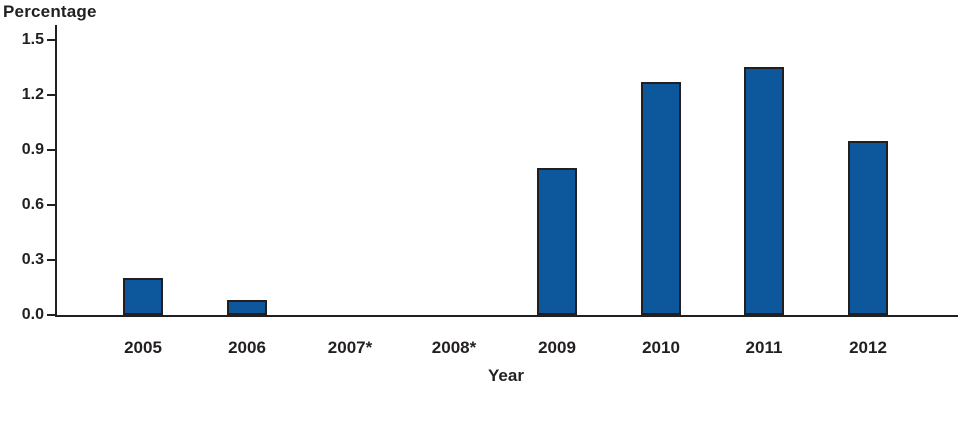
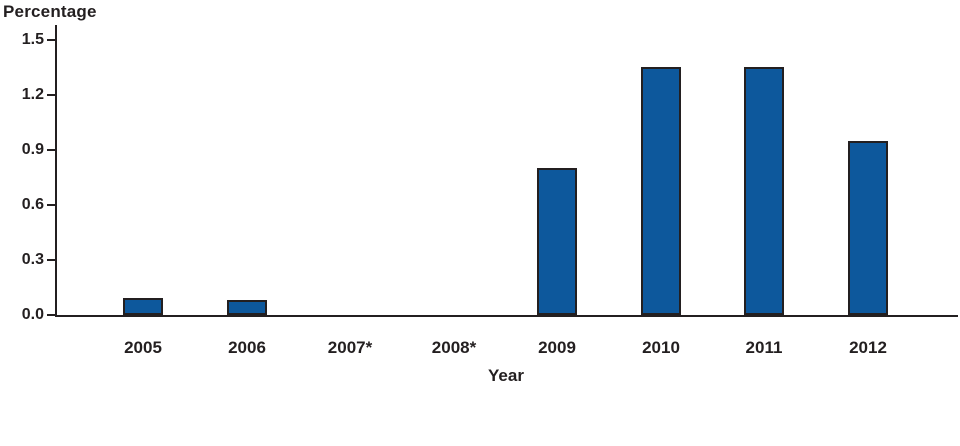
2005: 0.20 -> 0.09
2010: 1.27 -> 1.35
